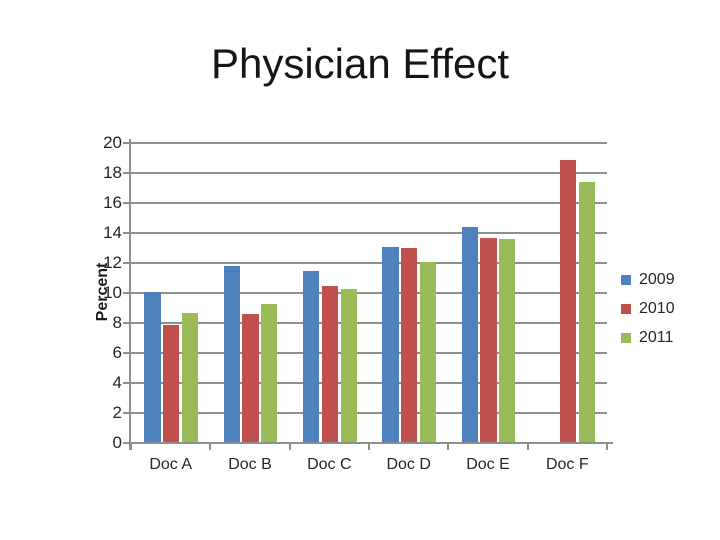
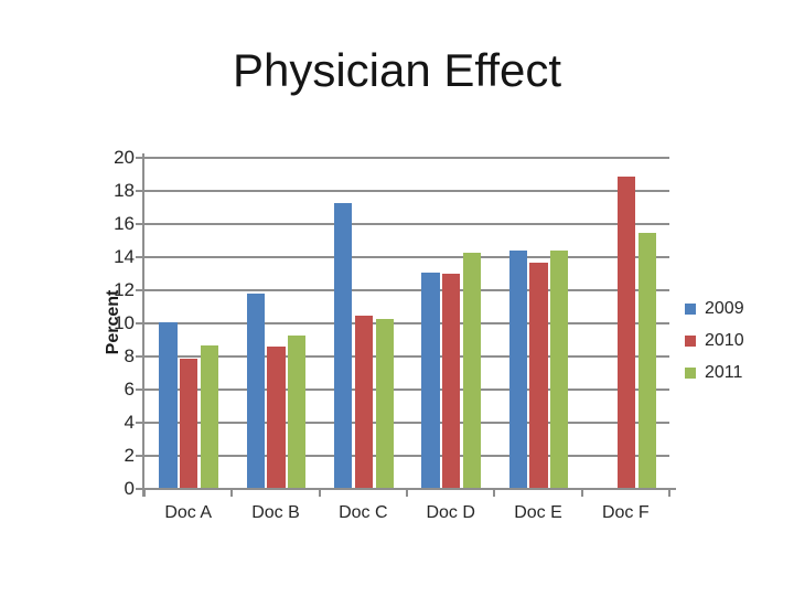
2009/Doc C: 11.5 -> 17.3
2011/Doc D: 12.1 -> 14.3
2011/Doc E: 13.6 -> 14.4
2011/Doc F: 17.4 -> 15.5
